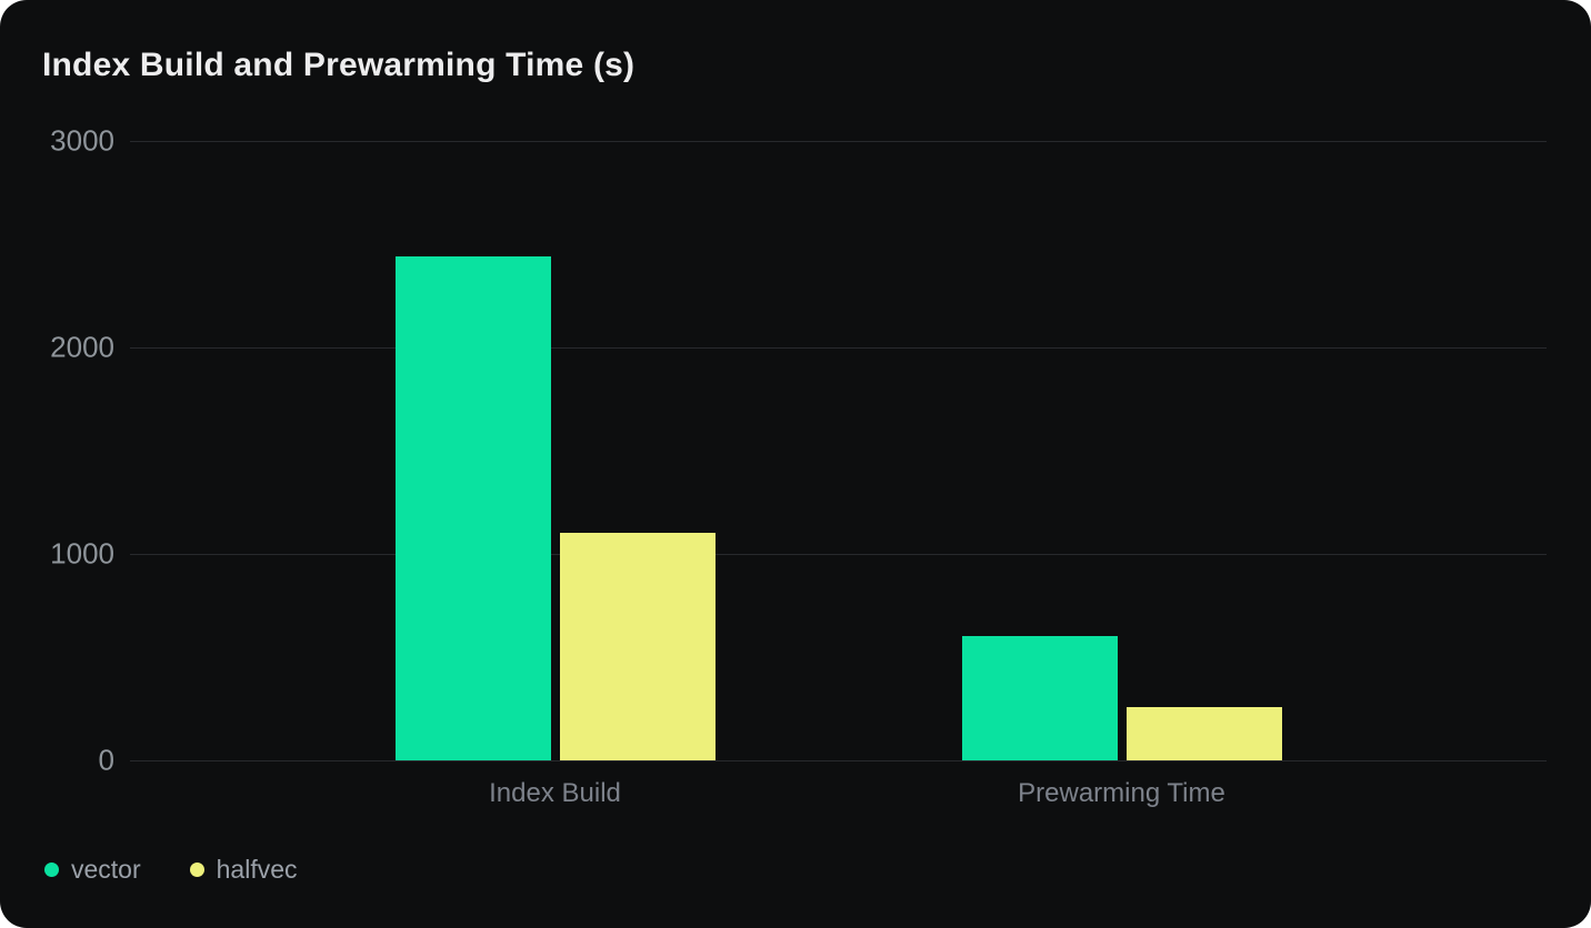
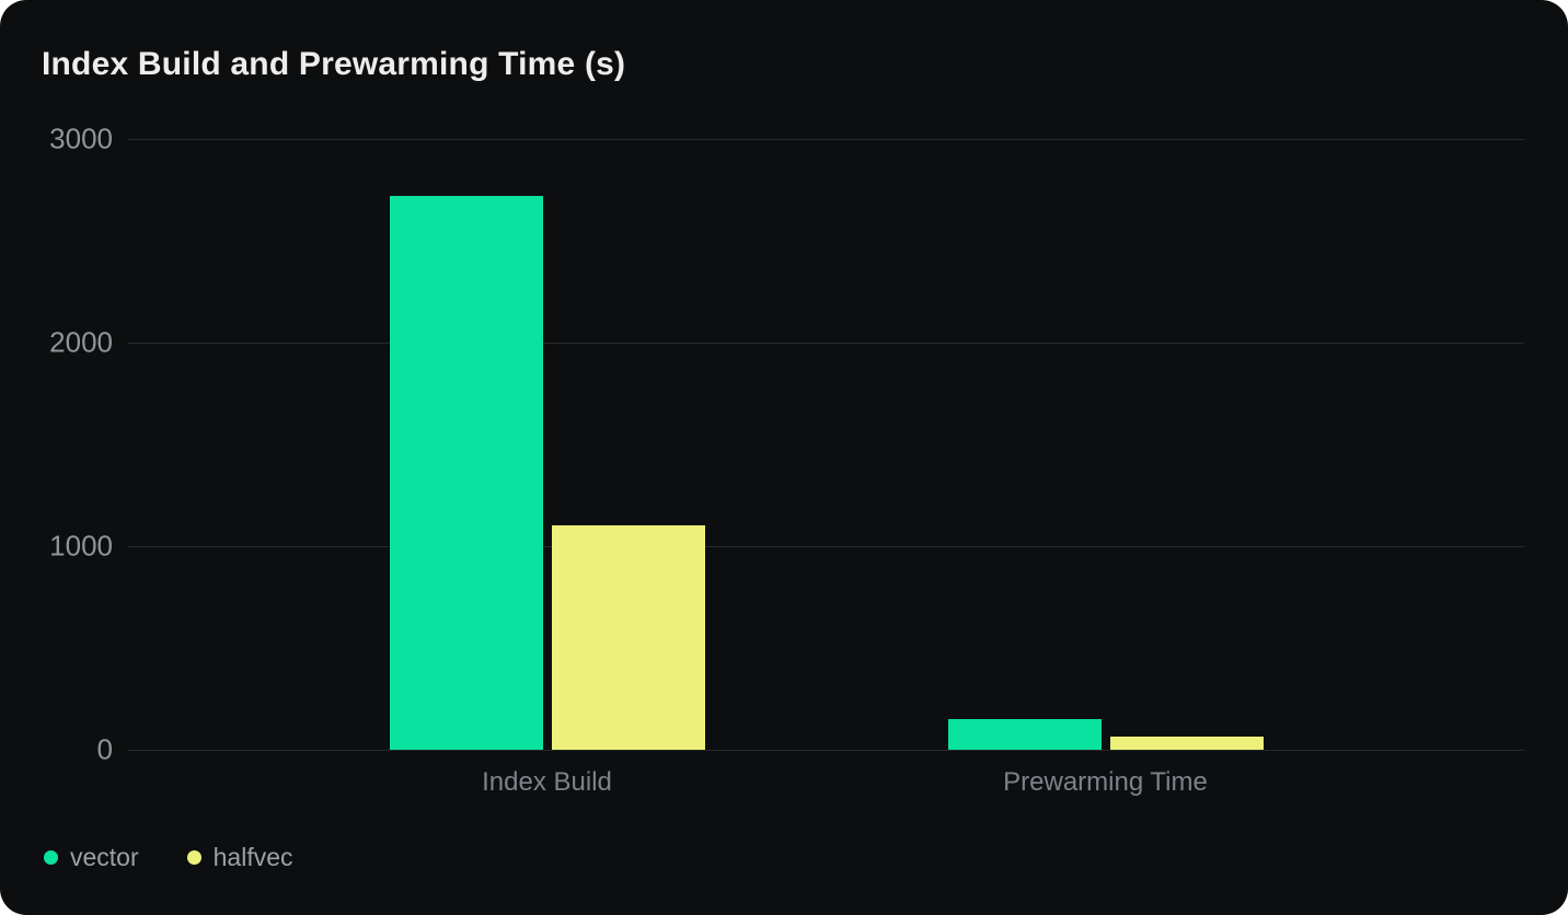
vector/Index Build: 2440 -> 2720
vector/Prewarming Time: 600 -> 150
halfvec/Prewarming Time: 260 -> 60
